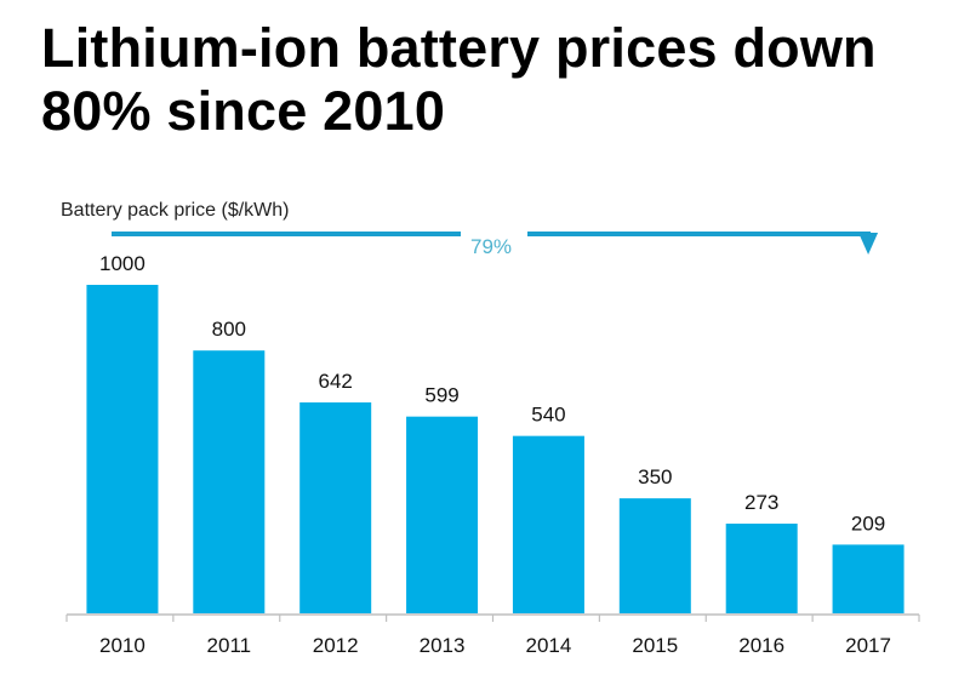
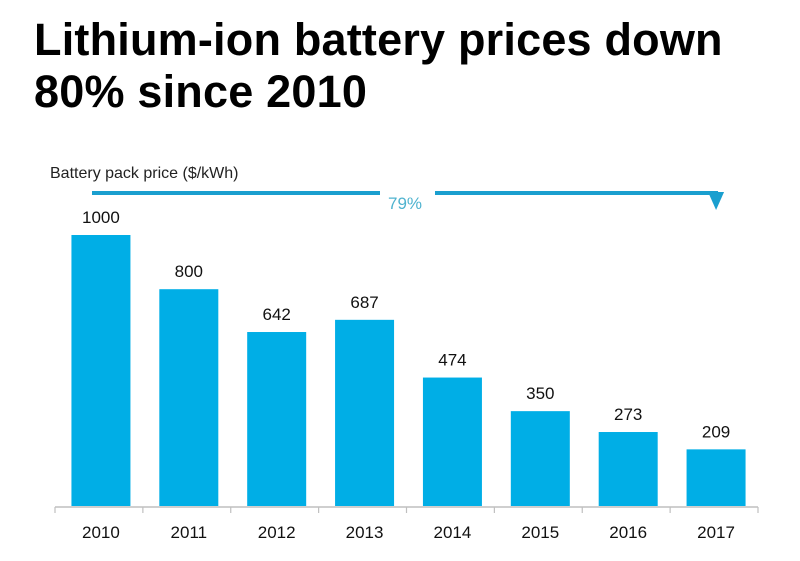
2013: 599 -> 687
2014: 540 -> 474
